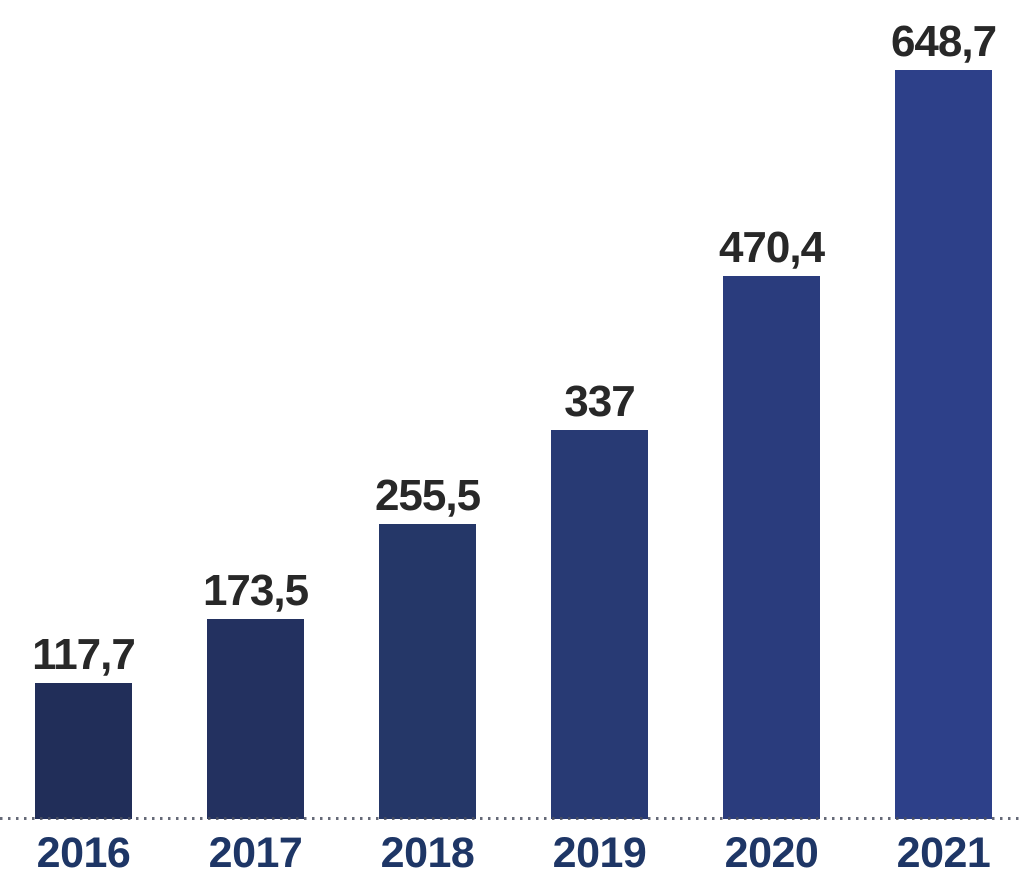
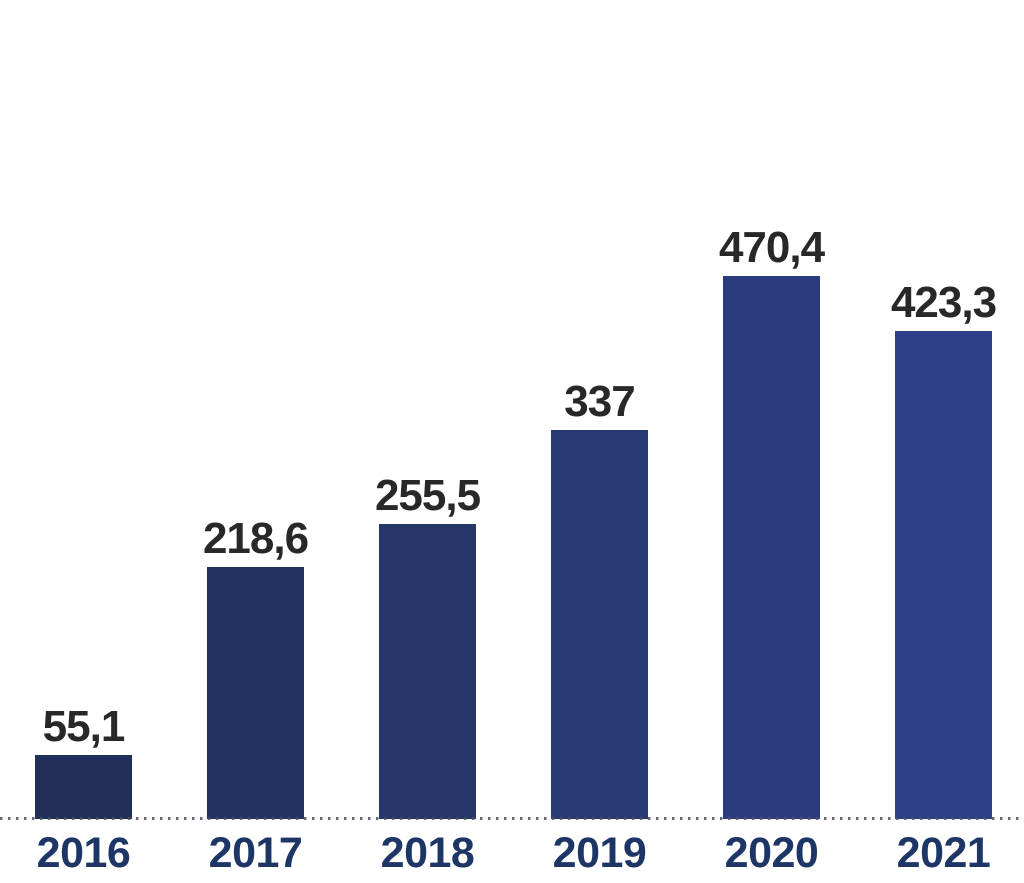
2016: 117,7 -> 55,1
2017: 173,5 -> 218,6
2021: 648,7 -> 423,3
